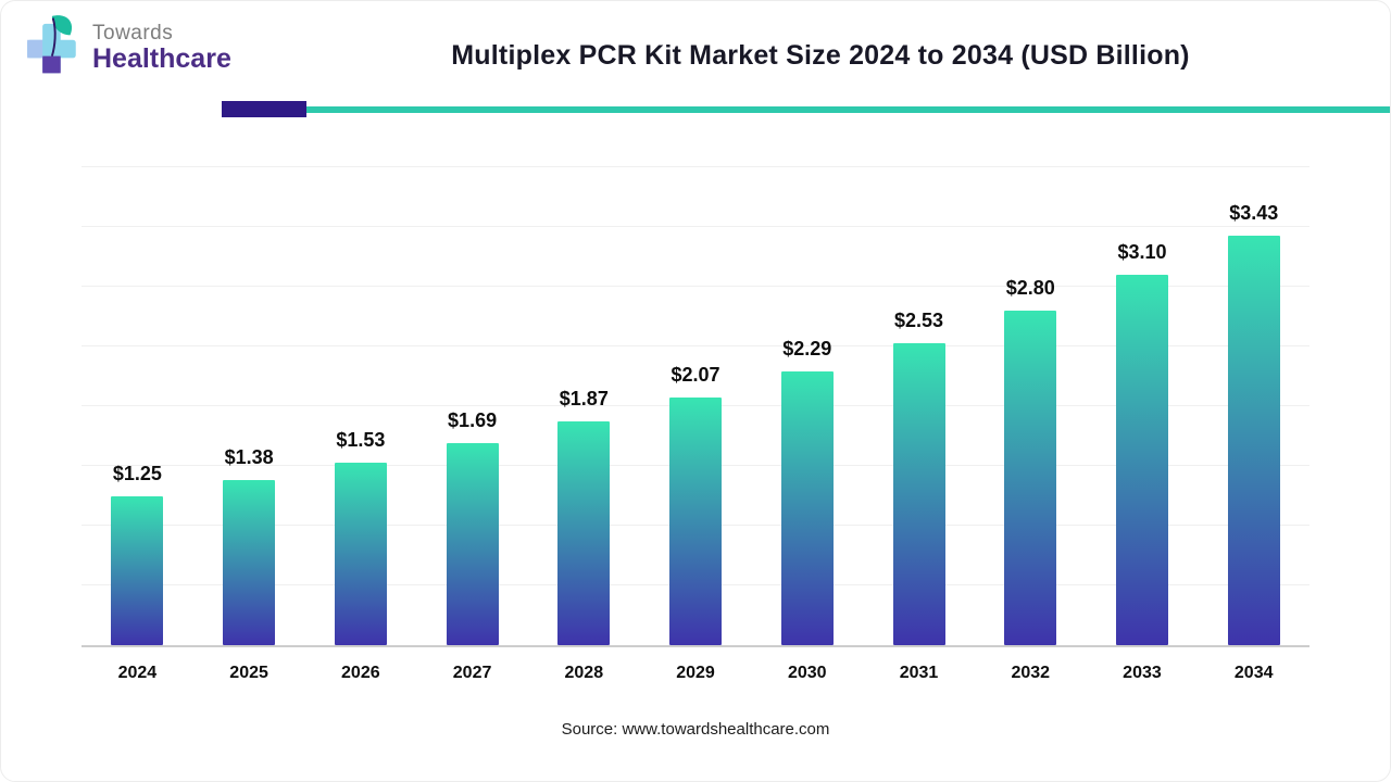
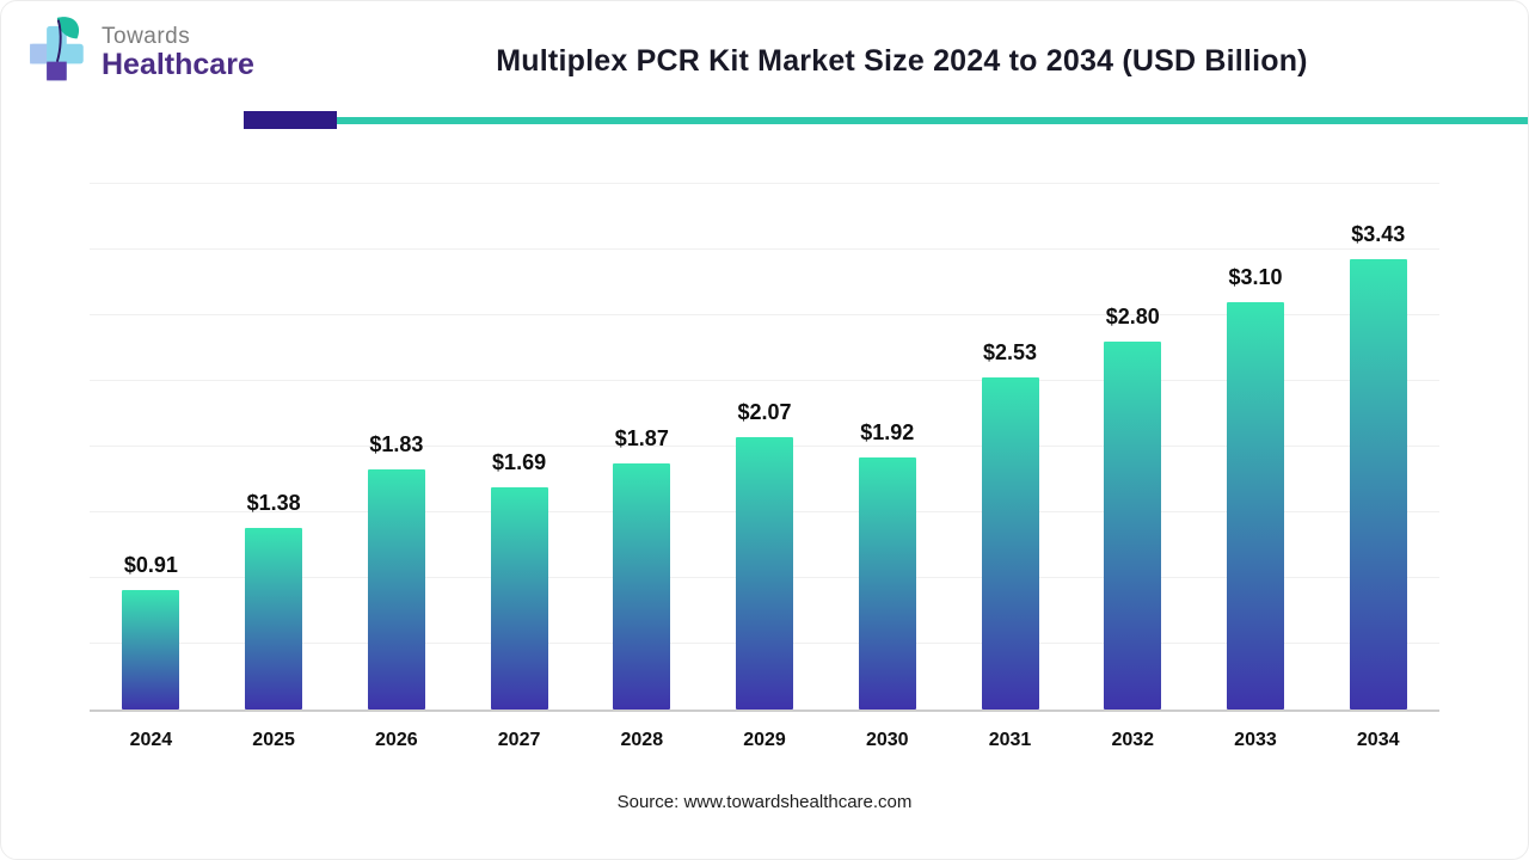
2024: $1.25 -> $0.91
2026: $1.53 -> $1.83
2030: $2.29 -> $1.92
